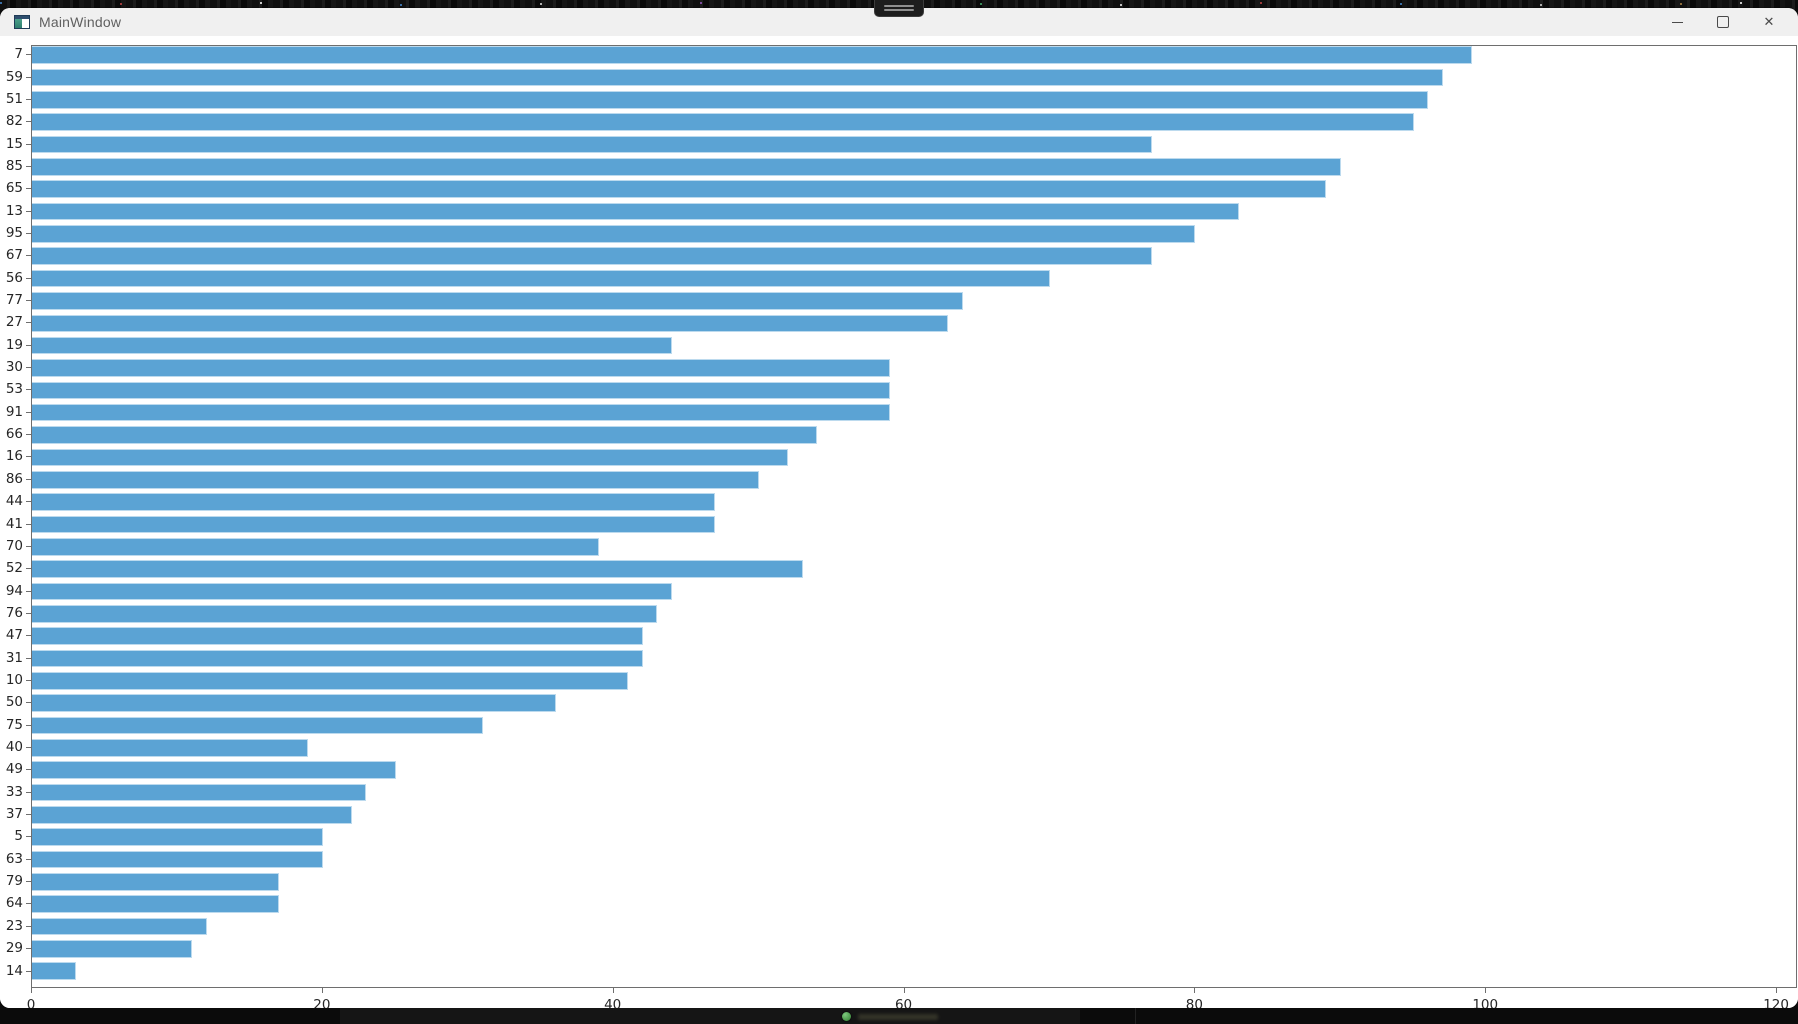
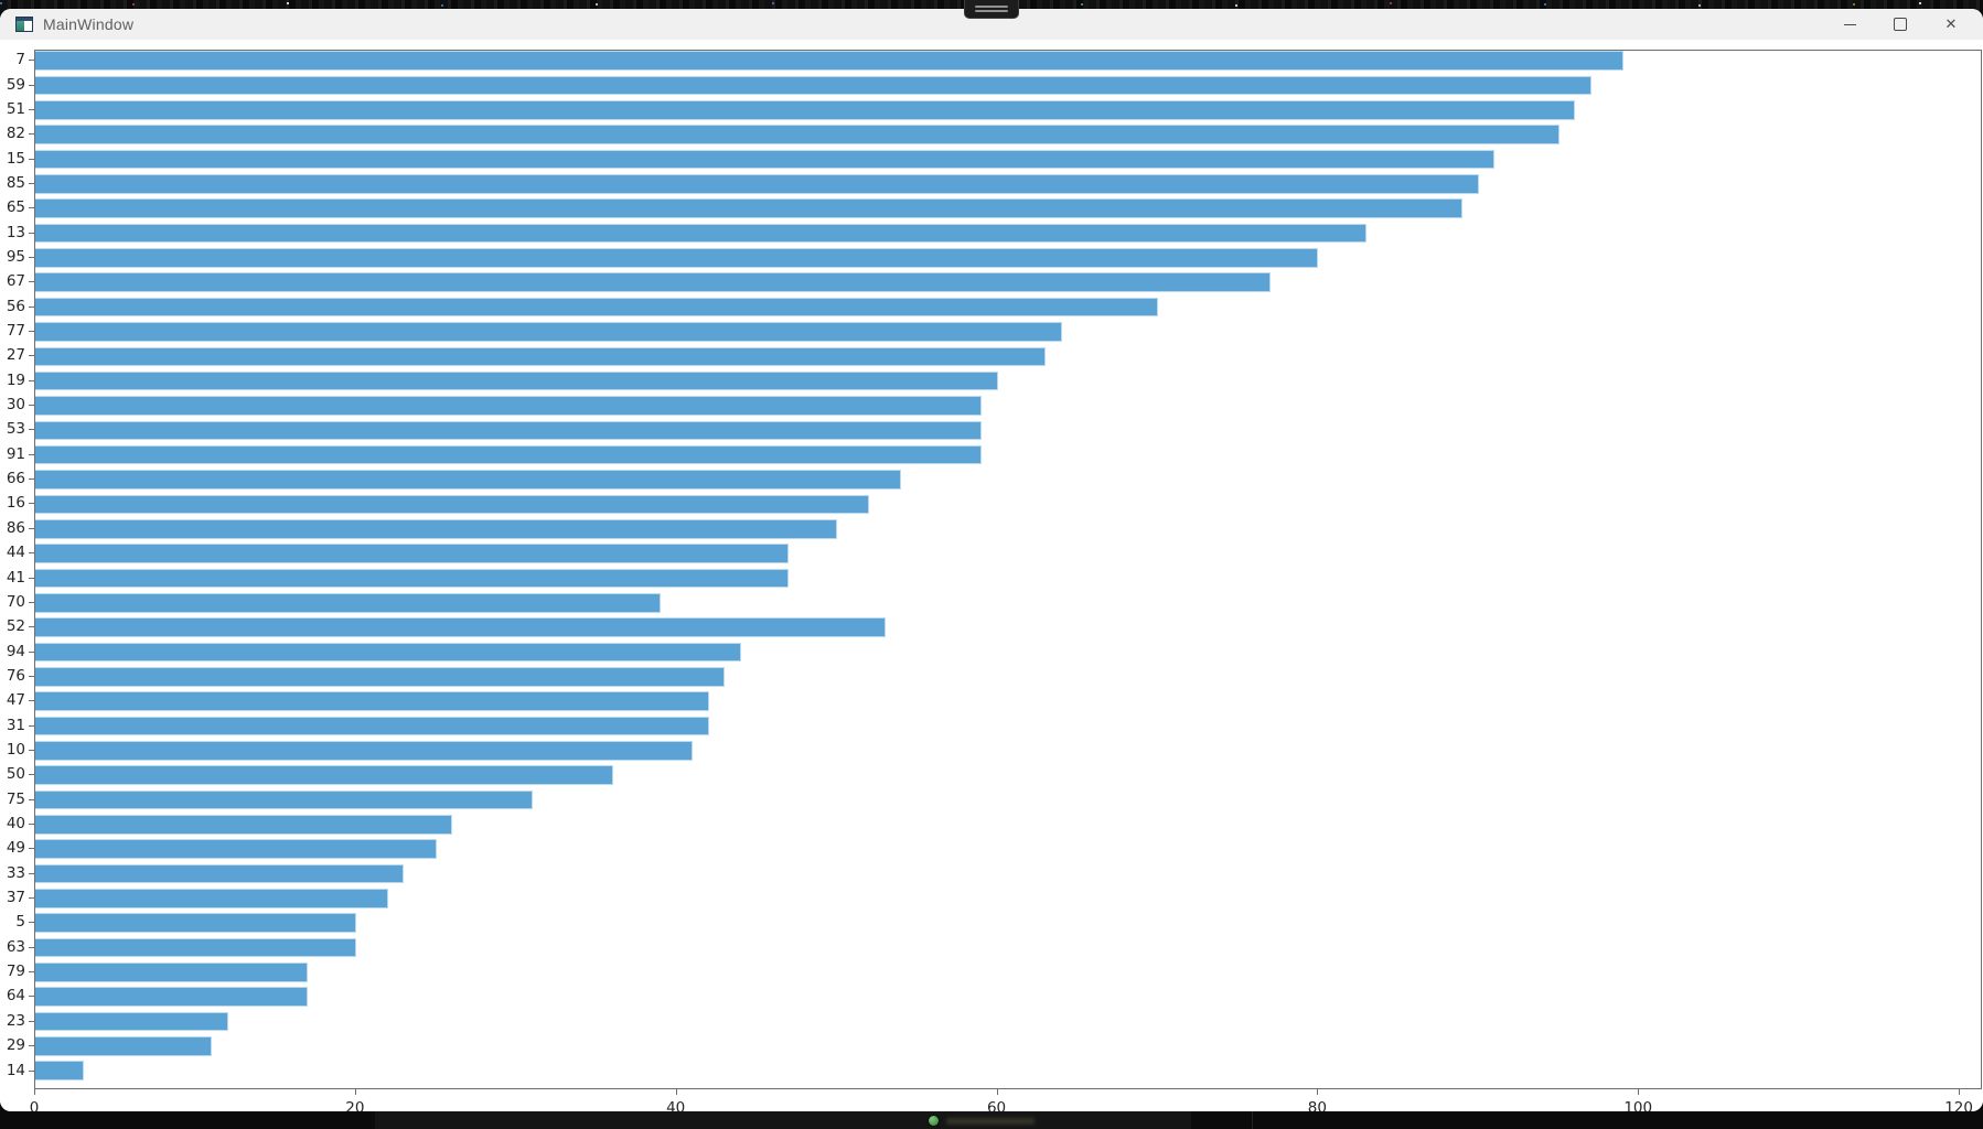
15: 77 -> 91
19: 44 -> 60
40: 19 -> 26
